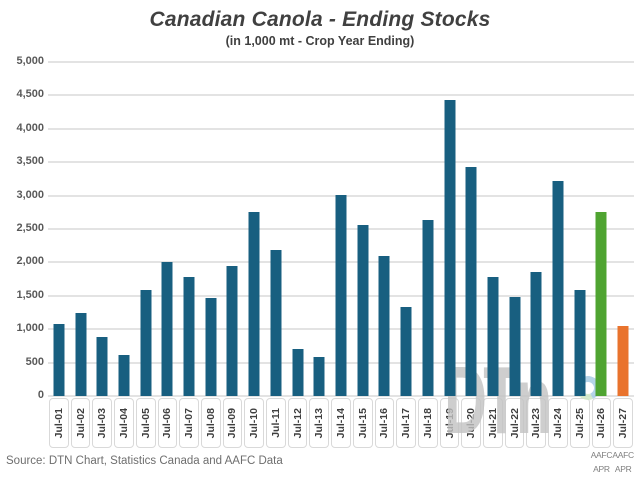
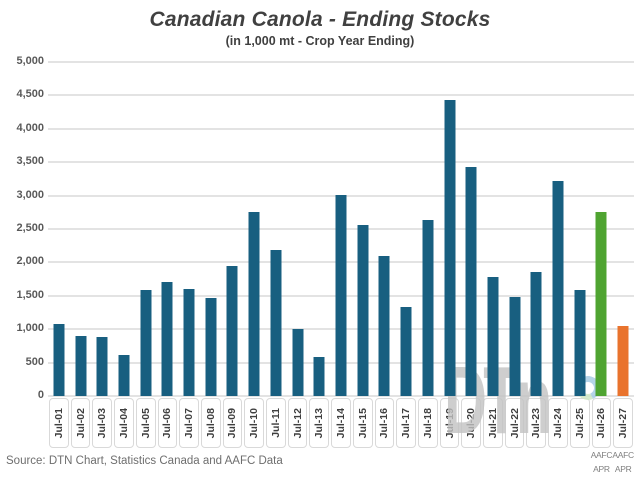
Jul-02: 1200 -> 900
Jul-06: 2000 -> 1700
Jul-07: 1800 -> 1600
Jul-12: 700 -> 1000
